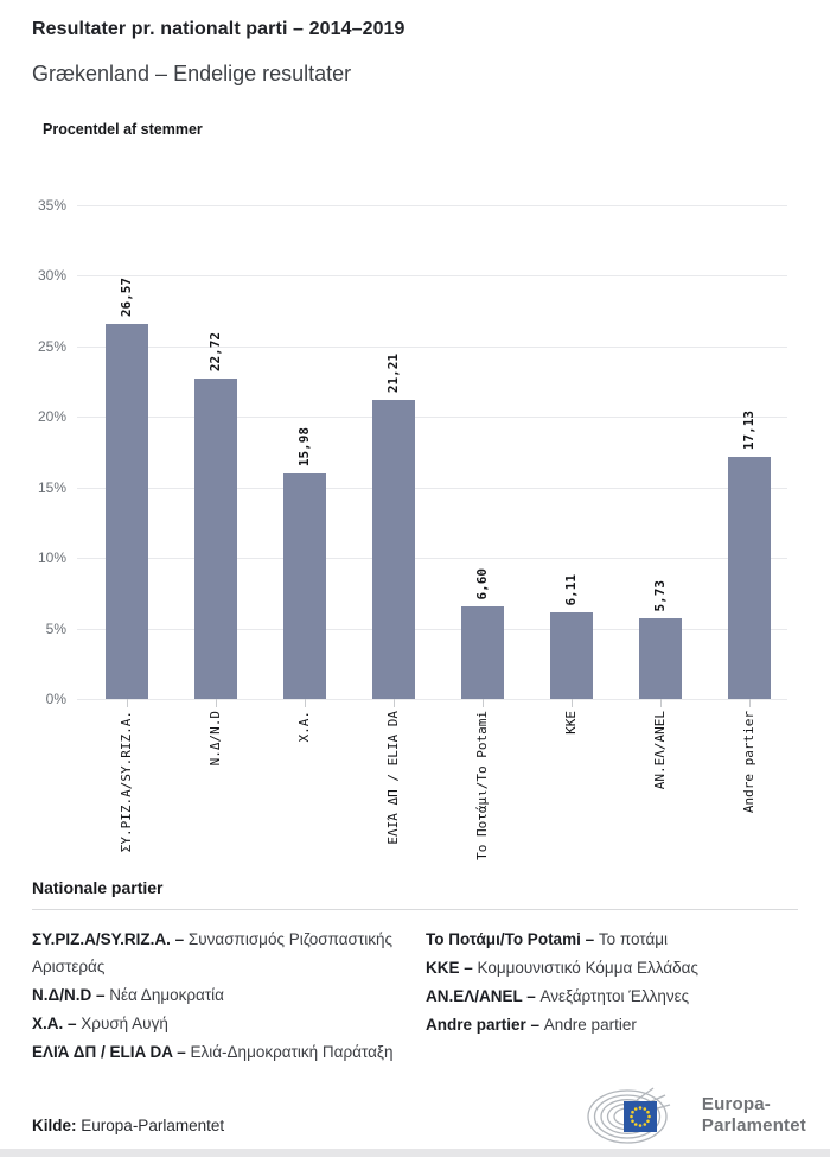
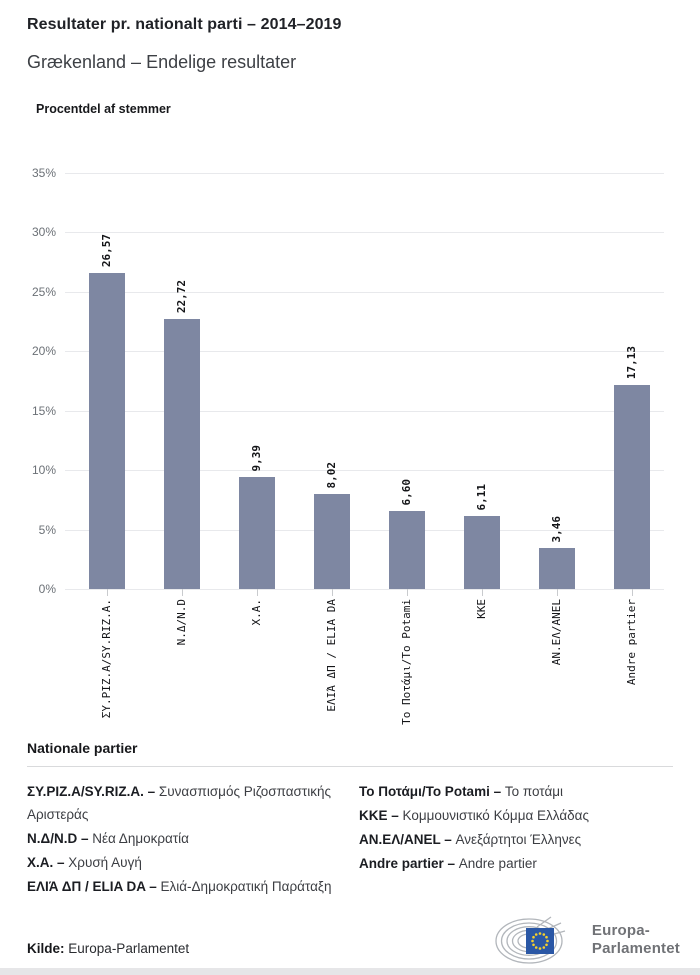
Χ.Α.: 15,98 -> 9,39
ΕΛΙΆ ΔΠ / ELIA DA: 21,21 -> 8,02
ΑΝ.ΕΛ/ANEL: 5,73 -> 3,46
